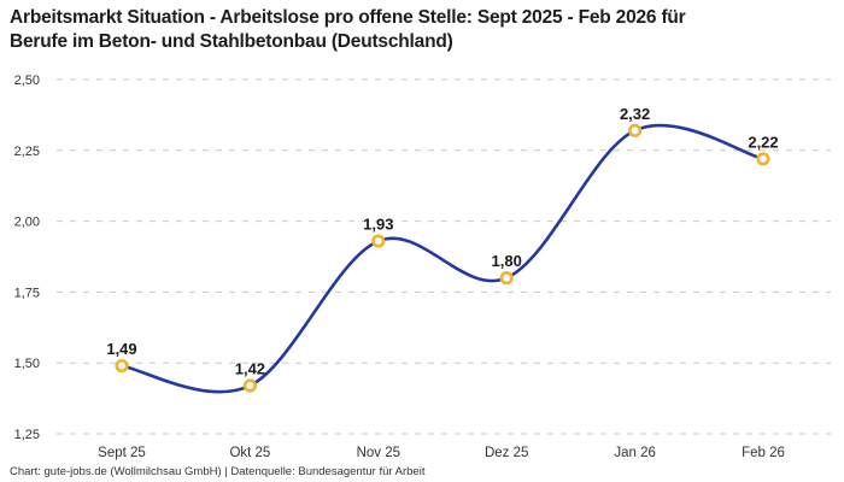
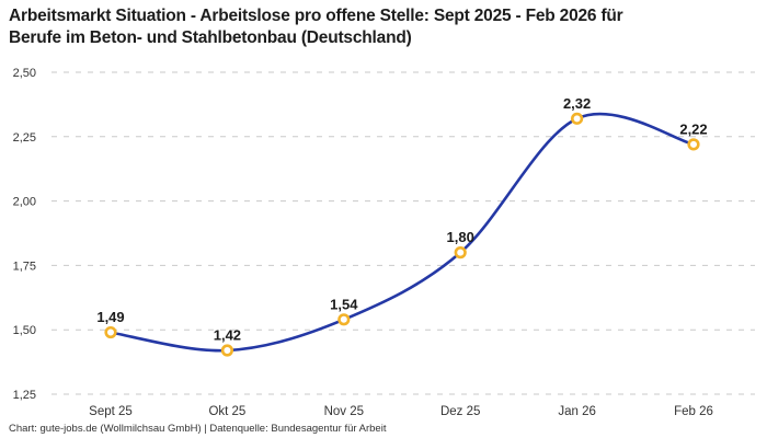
Nov 25: 1,93 -> 1,54
